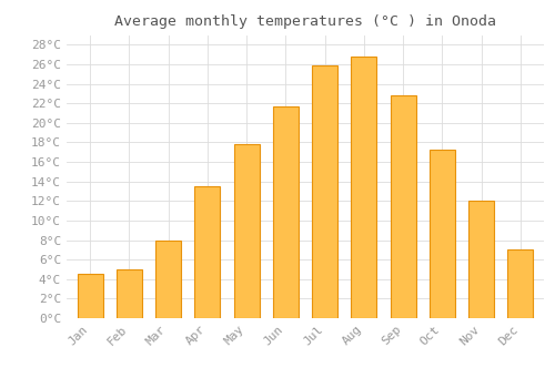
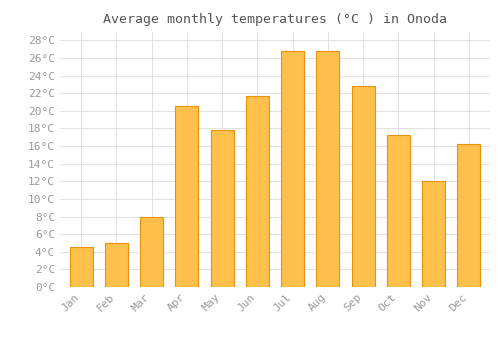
Apr: 13.5°C -> 20.6°C
Jul: 25.9°C -> 26.8°C
Dec: 7.0°C -> 16.2°C
